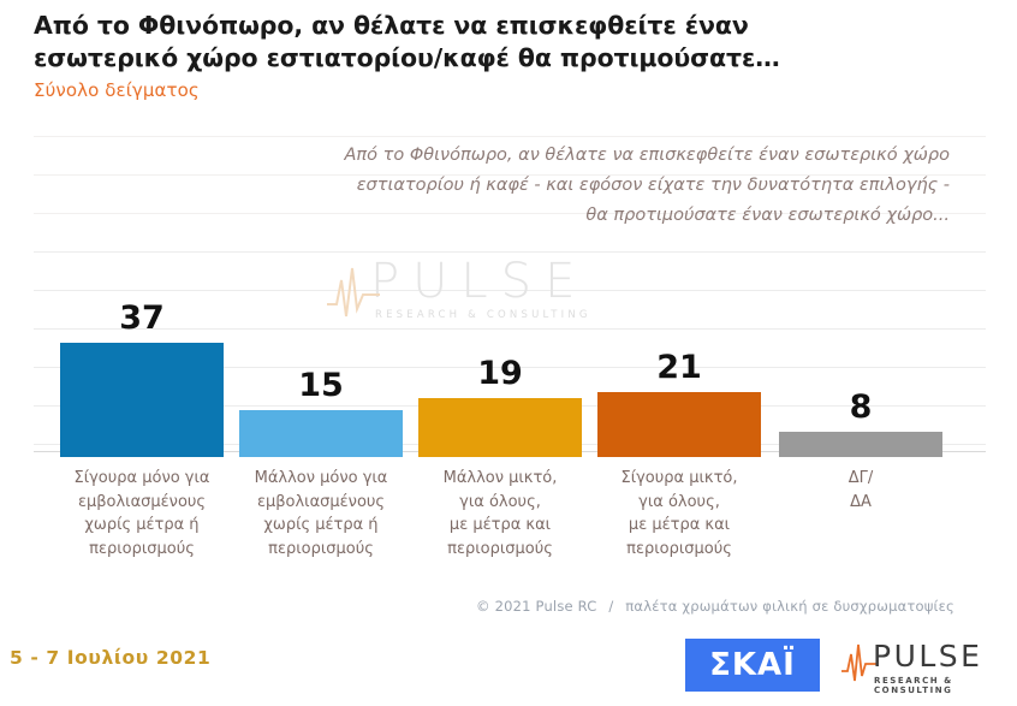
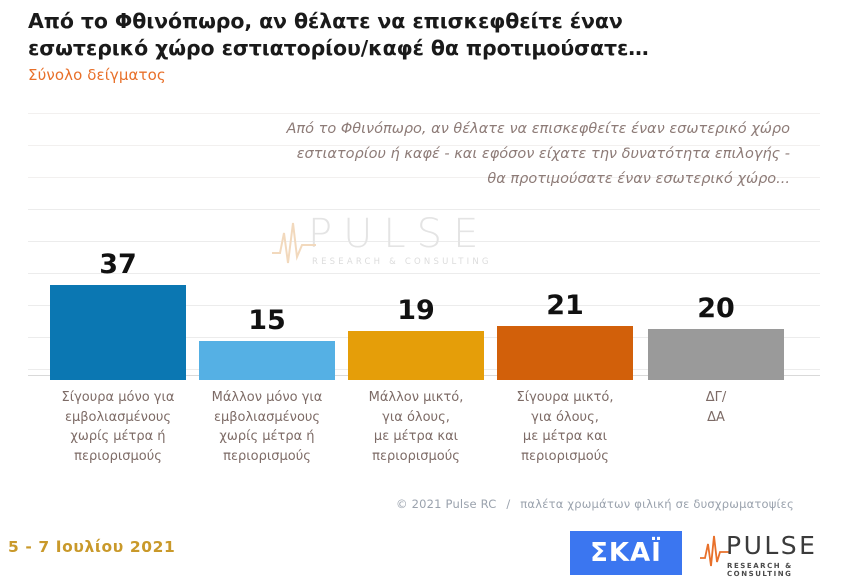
ΔΓ/ ΔΑ: 8 -> 20
